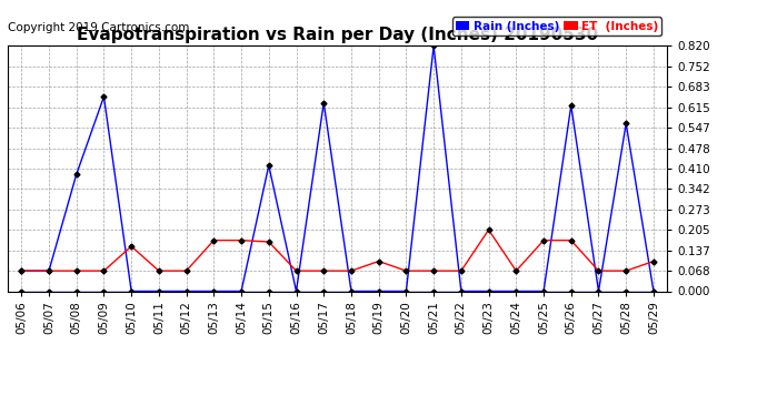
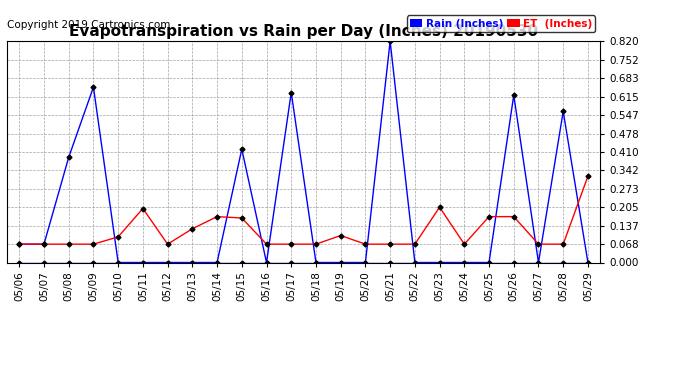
ET (Inches)/05/10: 0.150 -> 0.095
ET (Inches)/05/11: 0.068 -> 0.200
ET (Inches)/05/13: 0.170 -> 0.125
ET (Inches)/05/29: 0.100 -> 0.320
